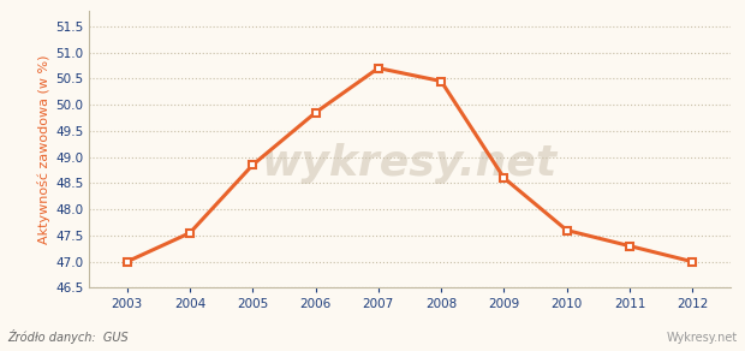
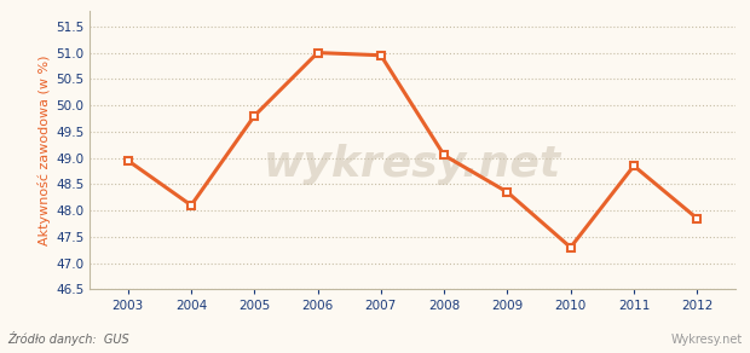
2003: 47.00 -> 48.95
2004: 47.55 -> 48.10
2005: 48.85 -> 49.80
2006: 49.85 -> 51.00
2007: 50.70 -> 50.95
2008: 50.45 -> 49.05
2009: 48.60 -> 48.35
2010: 47.60 -> 47.30
2011: 47.30 -> 48.85
2012: 47.00 -> 47.85
